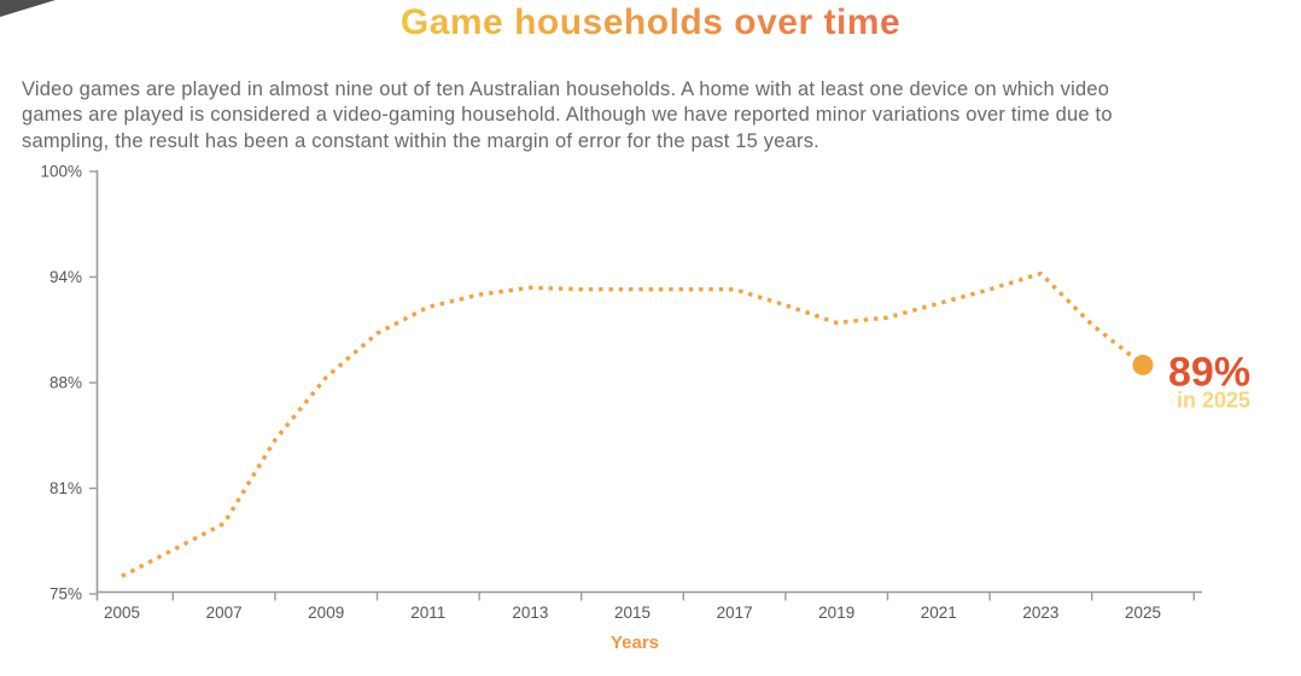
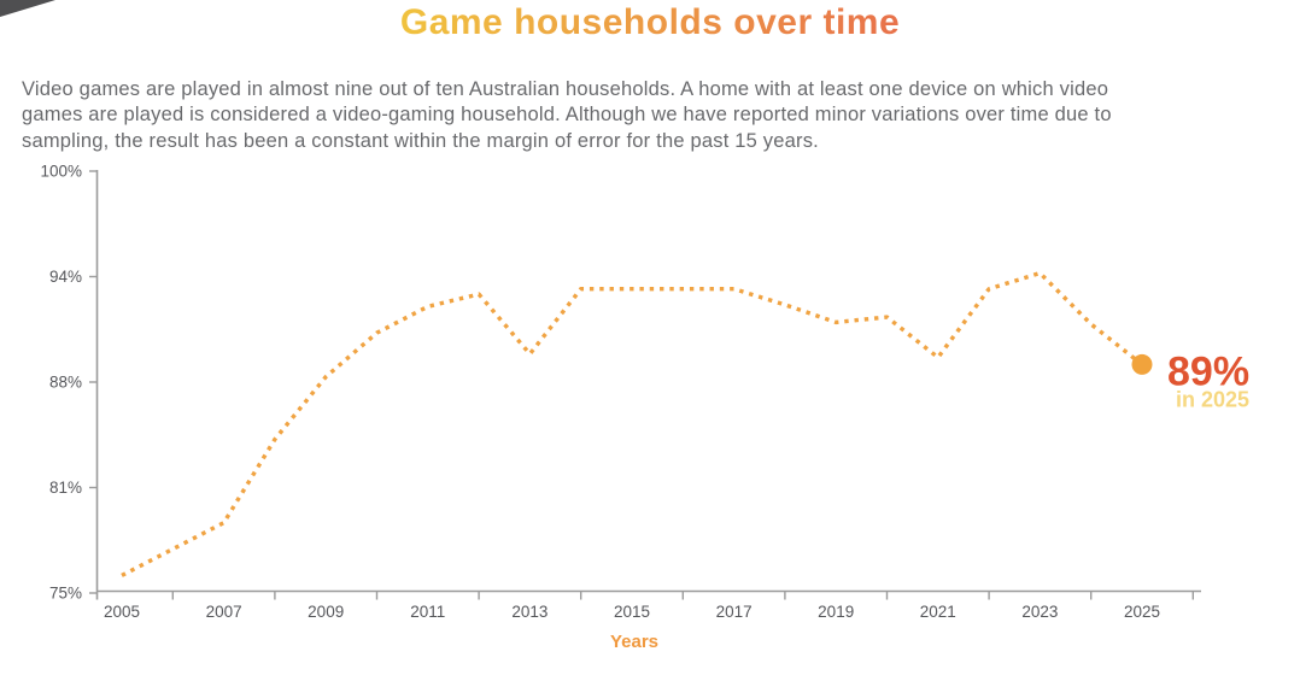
2013: 93.4% -> 89.6%
2021: 92.5% -> 89.4%
